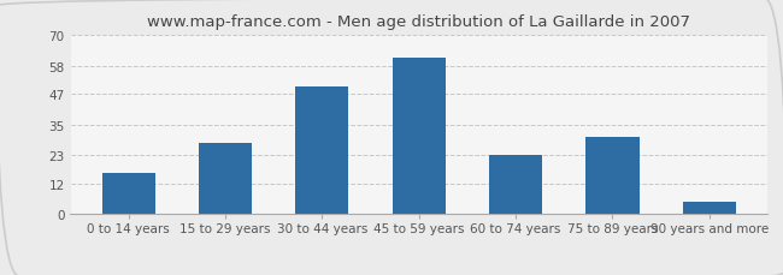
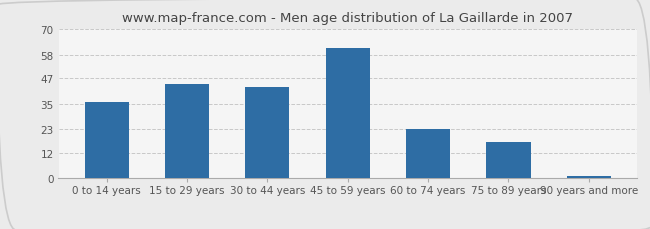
0 to 14 years: 16 -> 36
15 to 29 years: 28 -> 44
30 to 44 years: 50 -> 43
75 to 89 years: 30 -> 17
90 years and more: 5 -> 1
